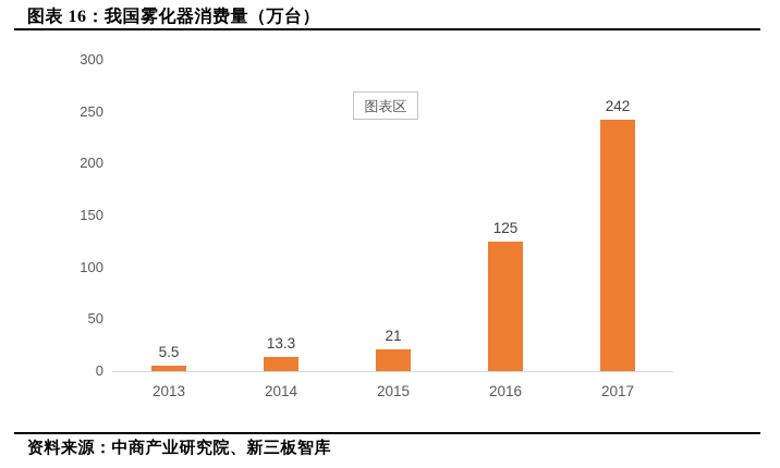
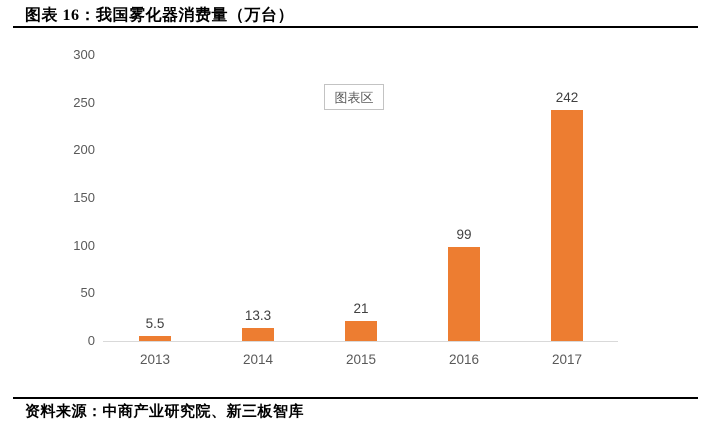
2016: 125 -> 99
